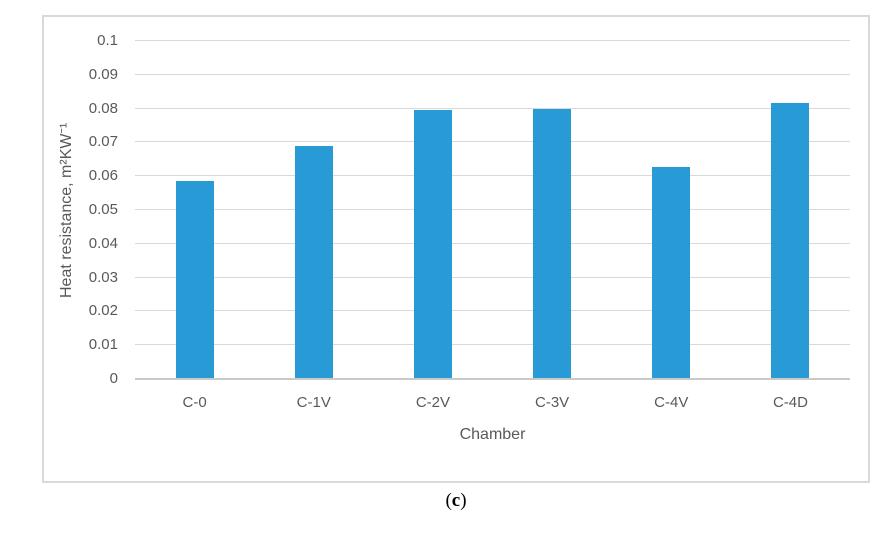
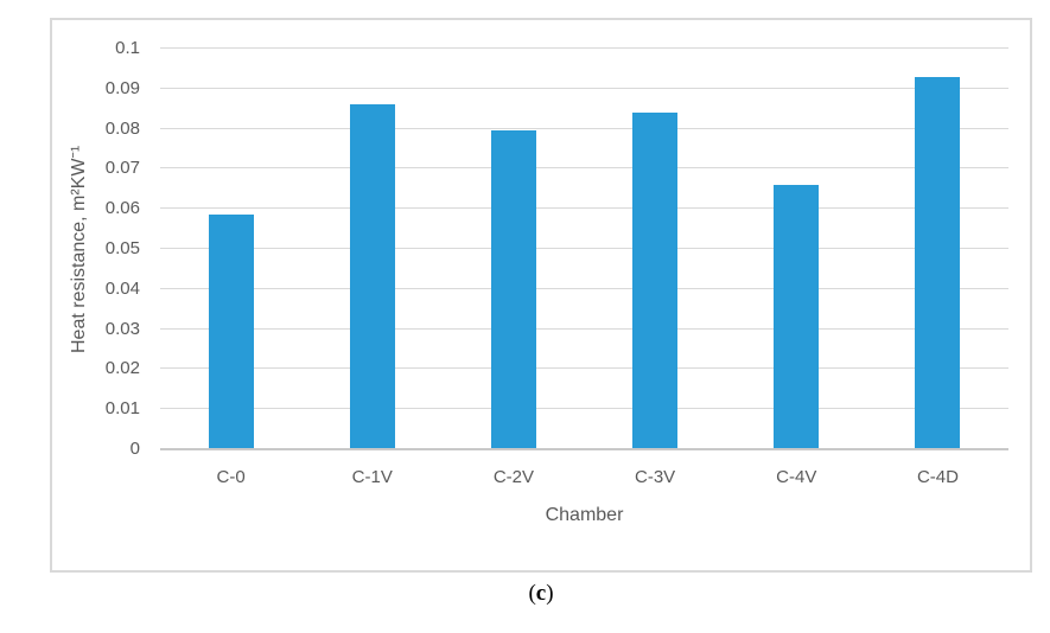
C-1V: 0.069 -> 0.086
C-3V: 0.080 -> 0.084
C-4V: 0.063 -> 0.066
C-4D: 0.082 -> 0.093
